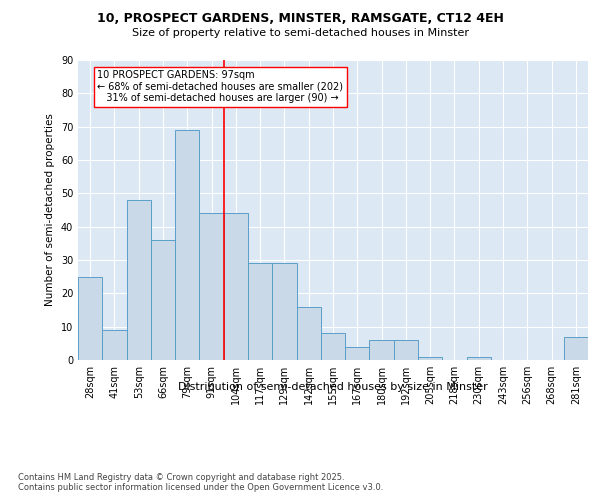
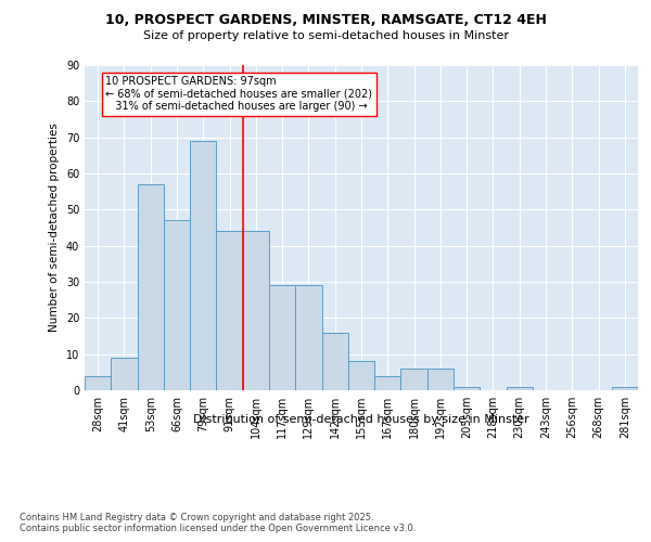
28sqm: 25 -> 4
53sqm: 48 -> 57
66sqm: 36 -> 47
281sqm: 7 -> 1
